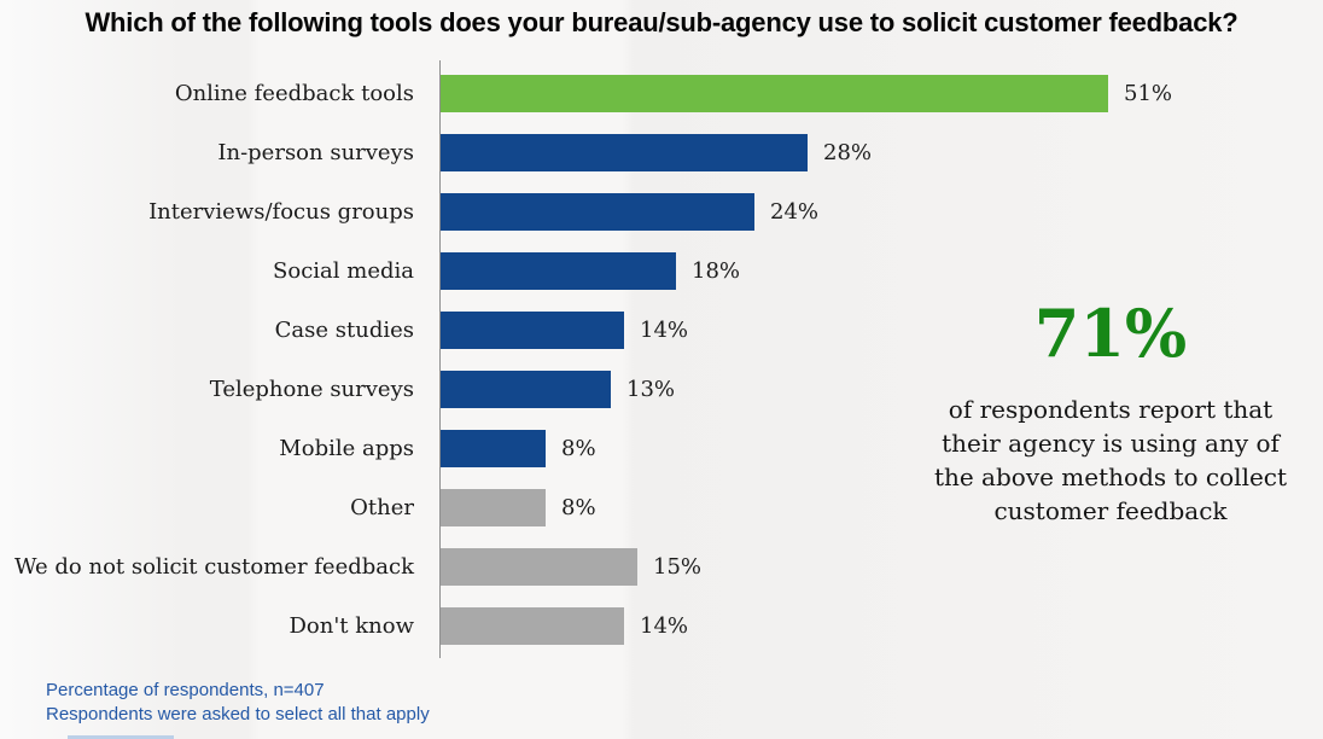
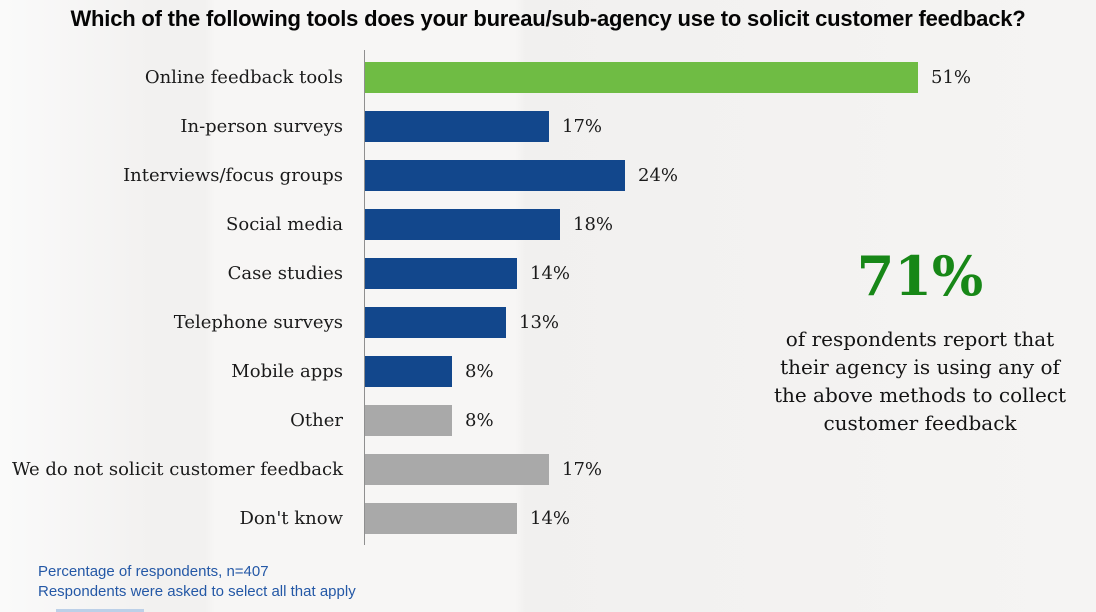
In-person surveys: 28% -> 17%
We do not solicit customer feedback: 15% -> 17%
